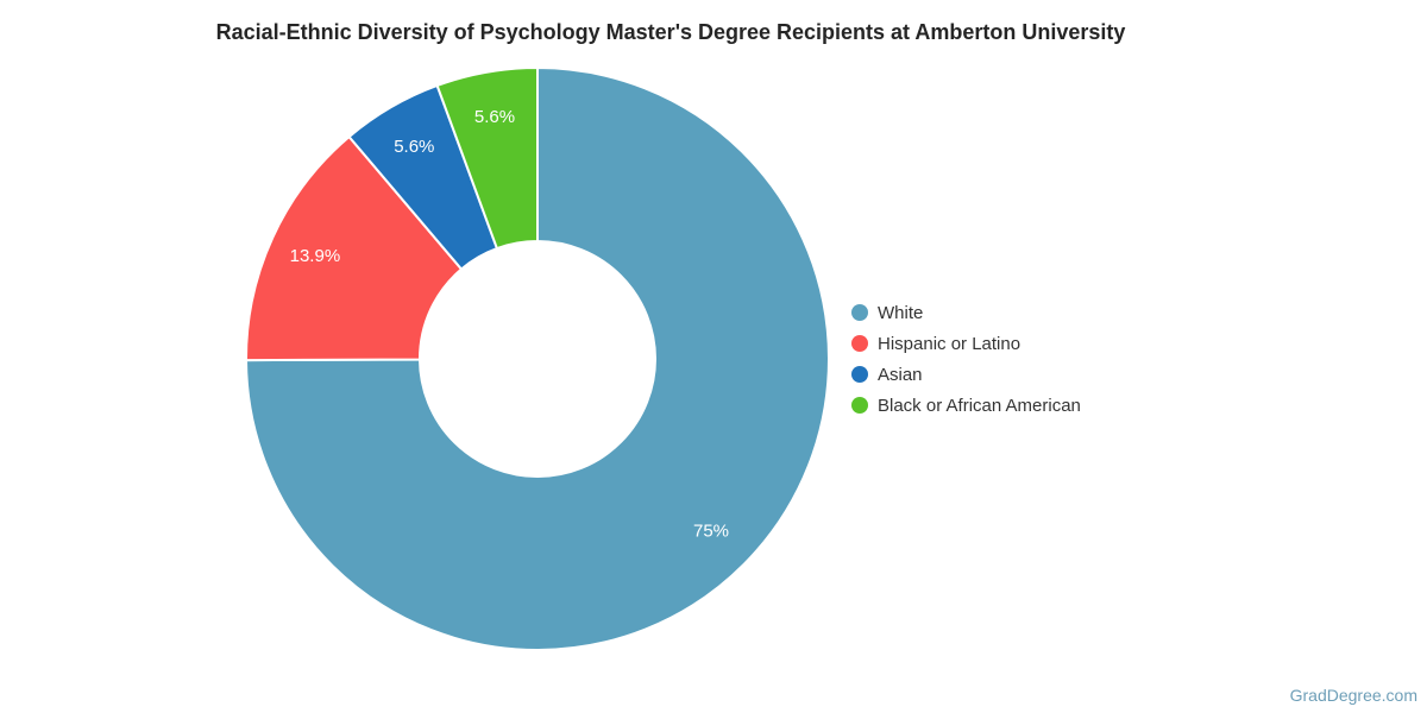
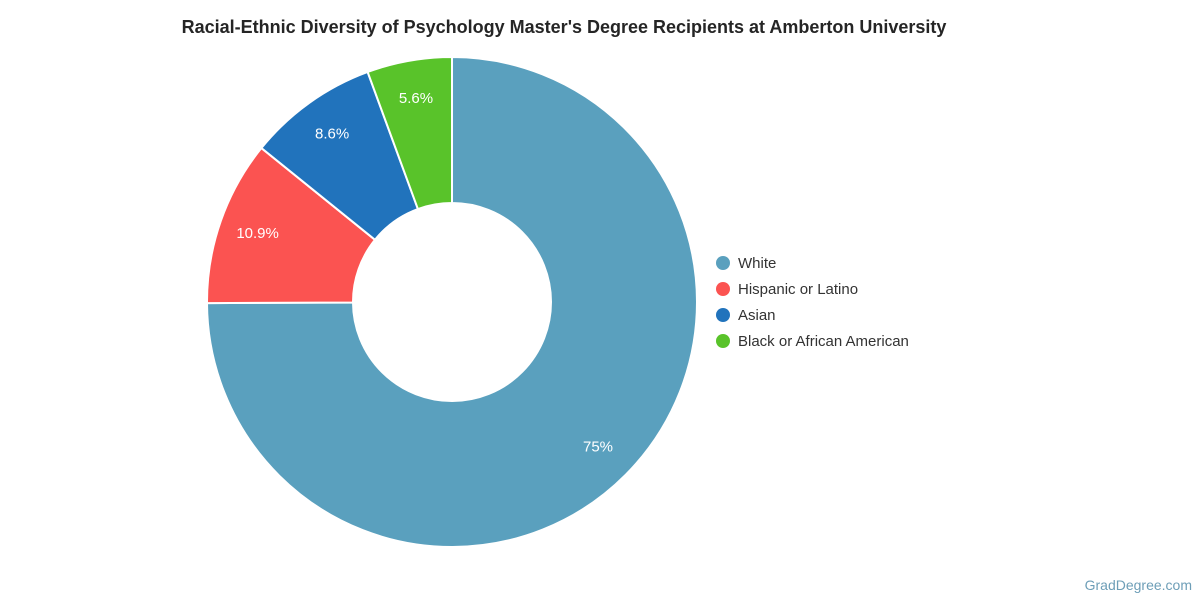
Hispanic or Latino: 13.9% -> 10.9%
Asian: 5.6% -> 8.6%
